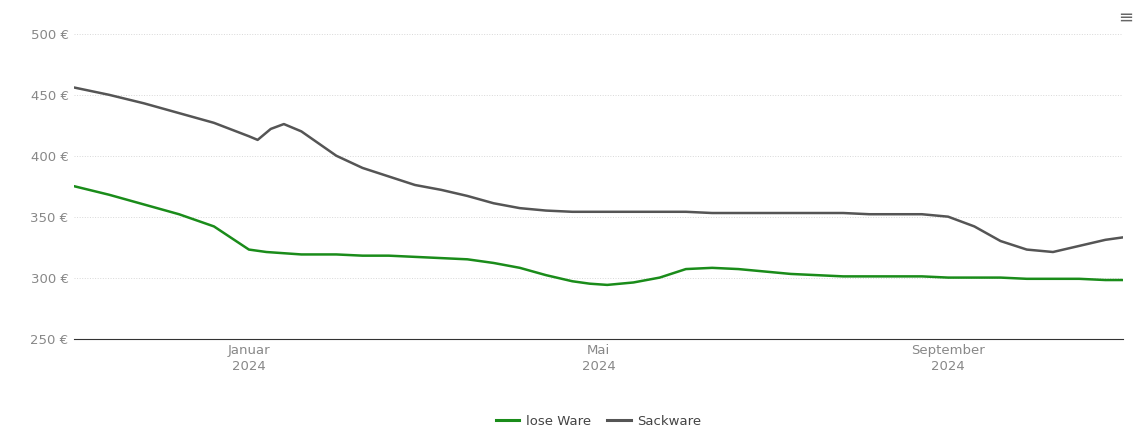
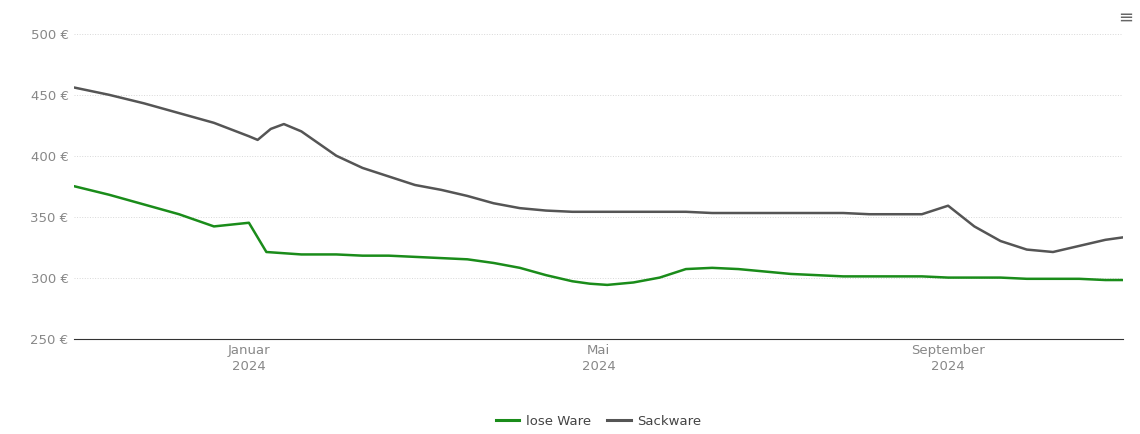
lose Ware/Januar 2024: 323 € -> 345 €
Sackware/September 2024: 350 € -> 359 €
